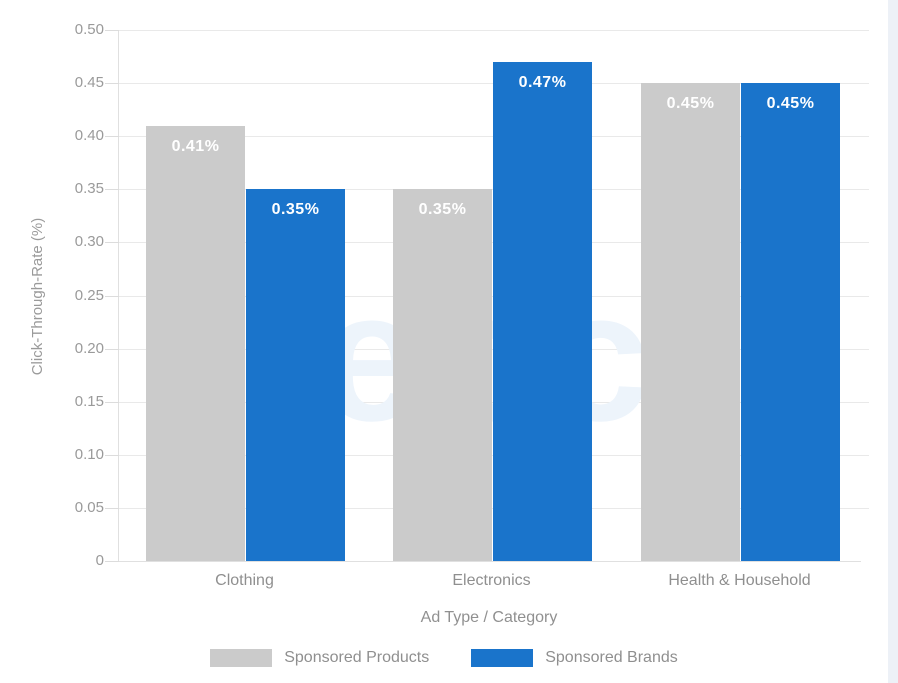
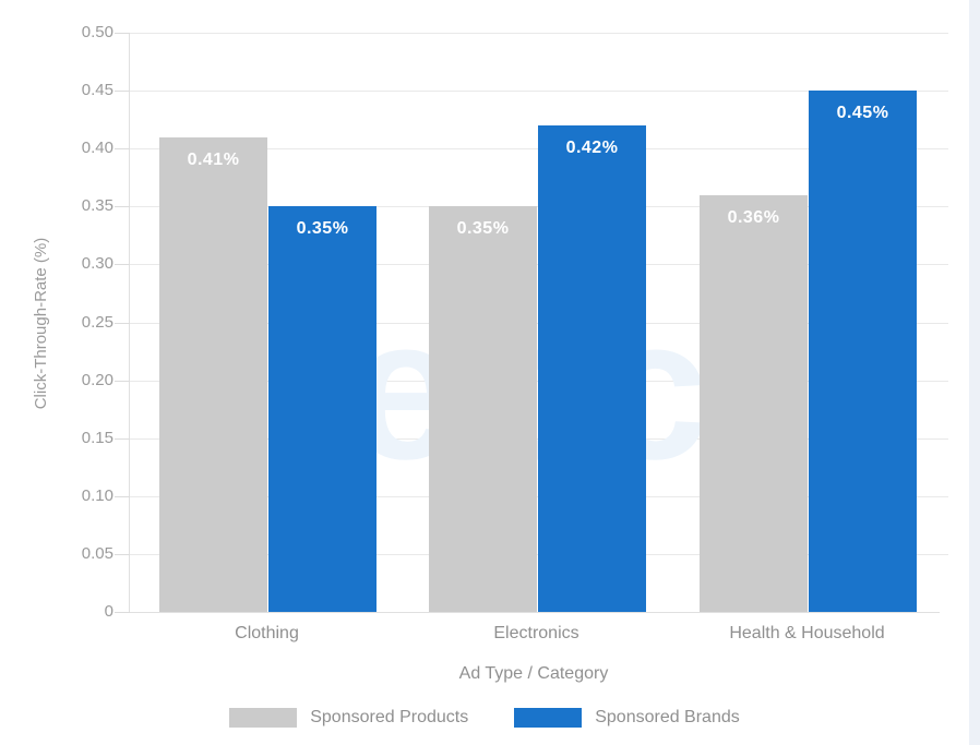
Sponsored Brands/Electronics: 0.47% -> 0.42%
Sponsored Products/Health & Household: 0.45% -> 0.36%
